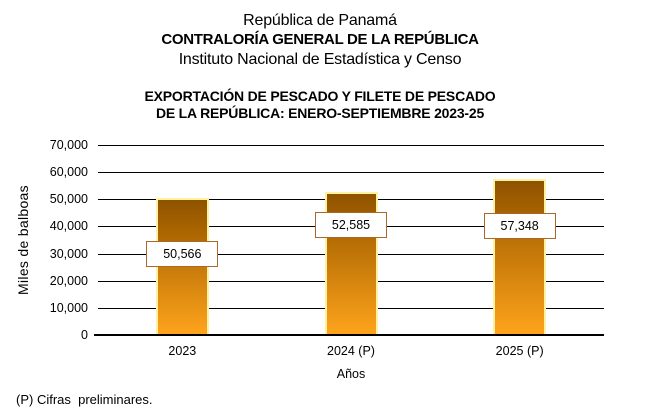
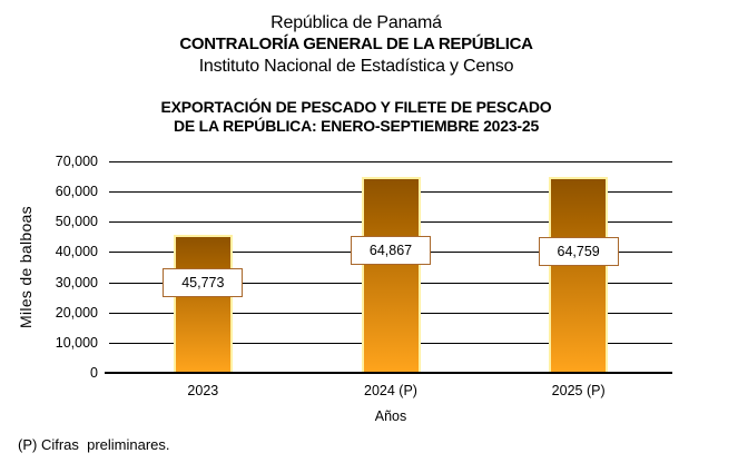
2023: 50,566 -> 45,773
2024 (P): 52,585 -> 64,867
2025 (P): 57,348 -> 64,759
